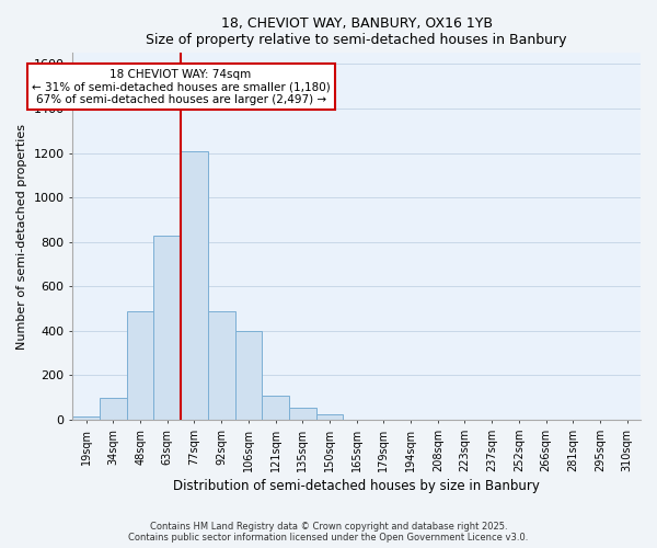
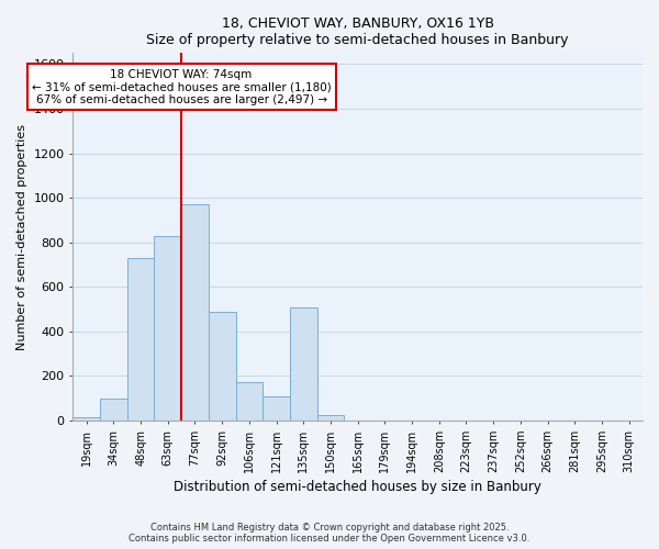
48sqm: 490 -> 730
77sqm: 1210 -> 970
106sqm: 400 -> 170
135sqm: 55 -> 510
